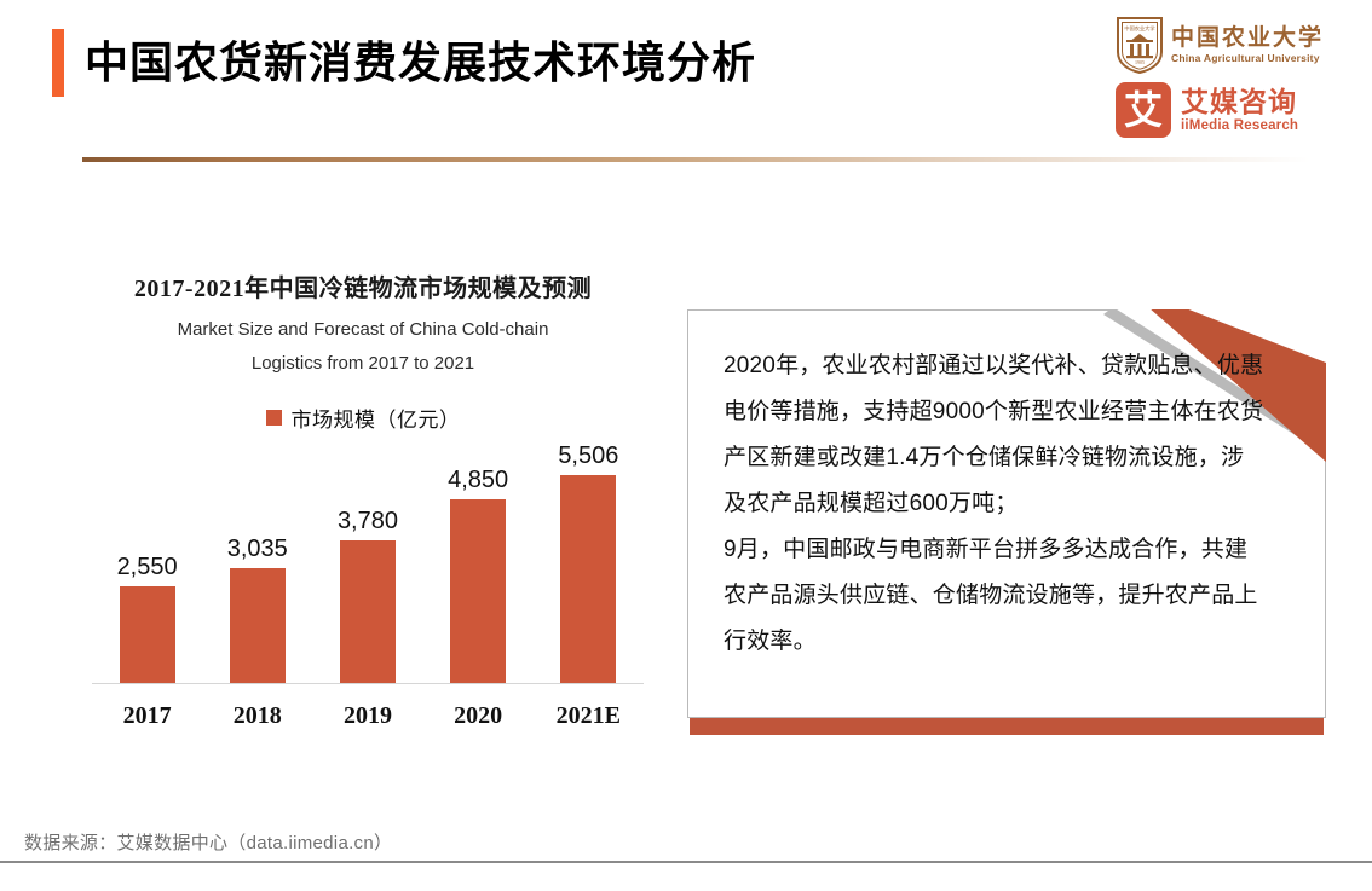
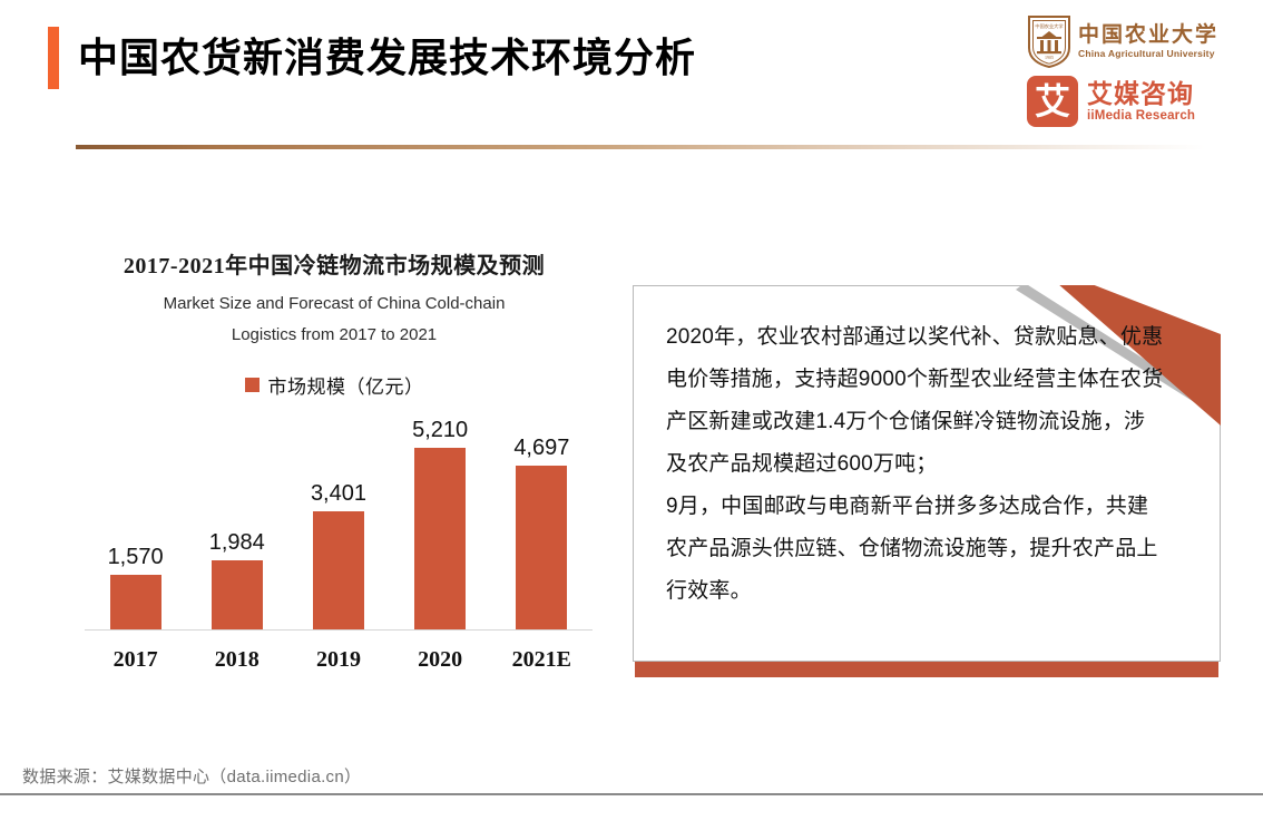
2017: 2,550 -> 1,570
2018: 3,035 -> 1,984
2019: 3,780 -> 3,401
2020: 4,850 -> 5,210
2021E: 5,506 -> 4,697
